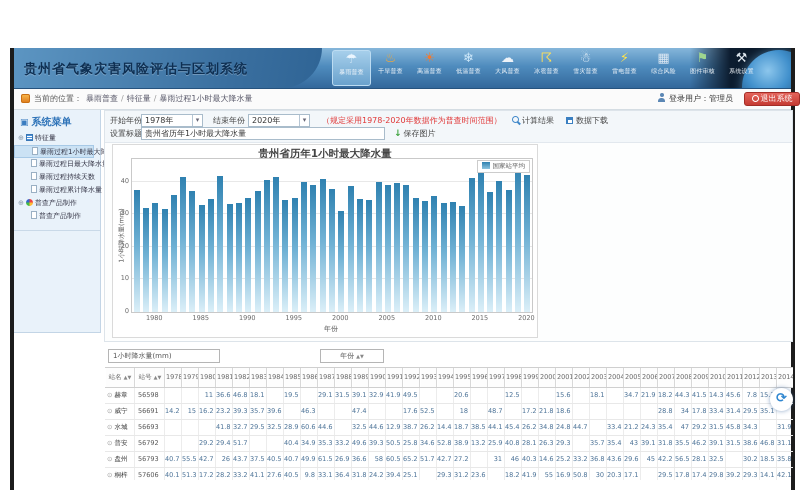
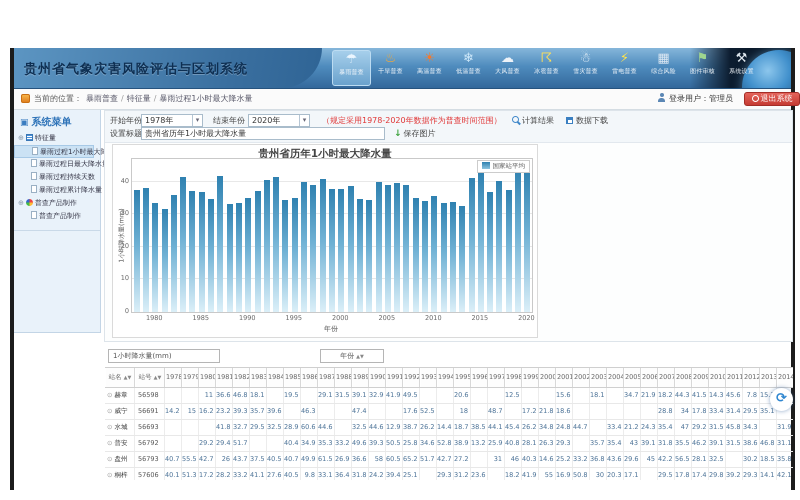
1979: 32 -> 38
1985: 33 -> 37
2000: 31 -> 38
2020: 42 -> 44
